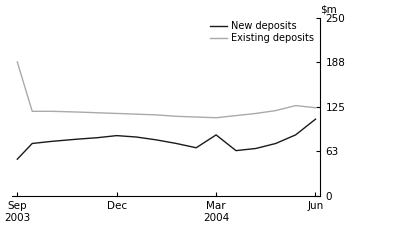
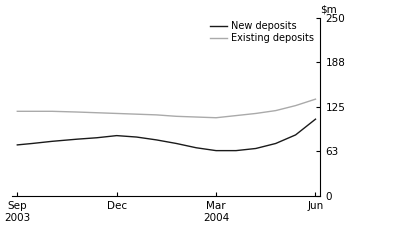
New deposits/Sep 2003: 52 -> 72
Existing deposits/Sep 2003: 188 -> 119
New deposits/Mar 2004: 86 -> 64
Existing deposits/Jun: 124 -> 136
